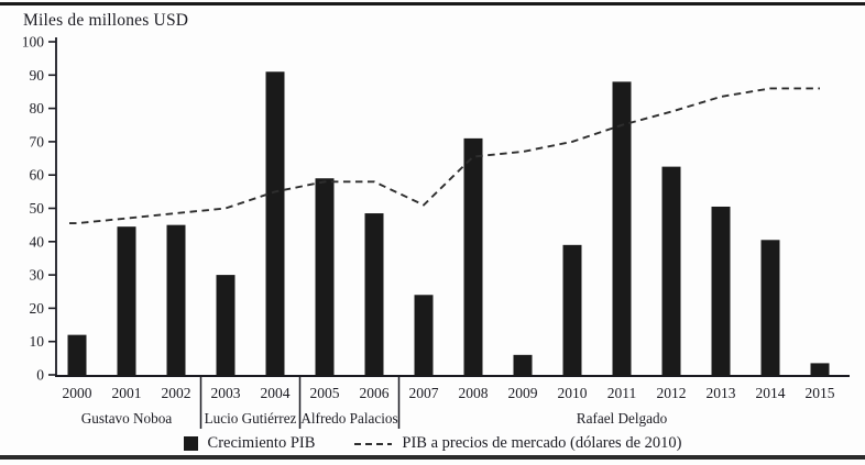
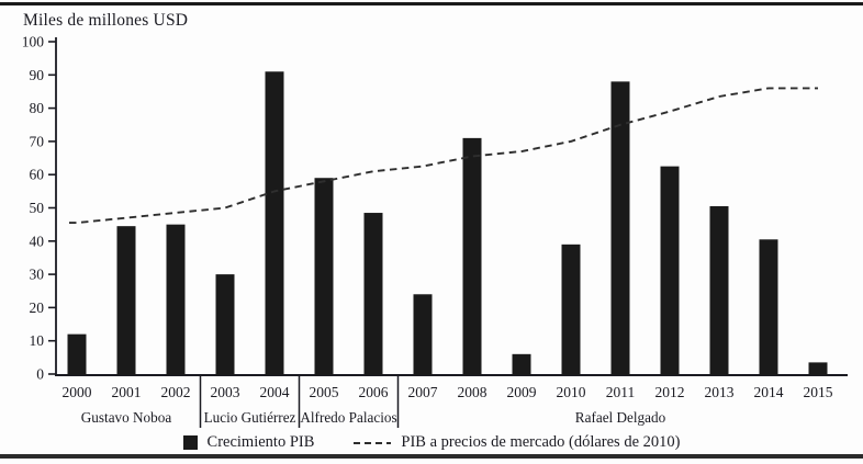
PIB a precios de mercado (dólares de 2010)/2006: 58 -> 61
PIB a precios de mercado (dólares de 2010)/2007: 51 -> 62
